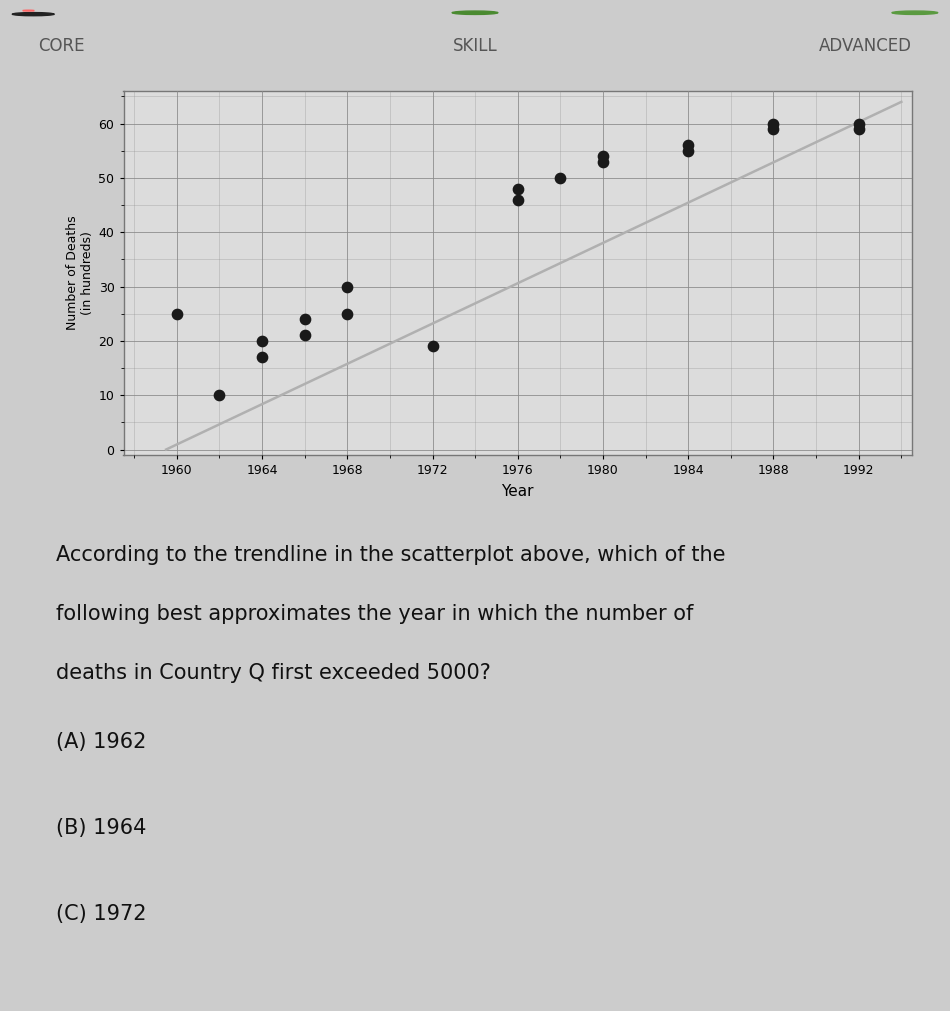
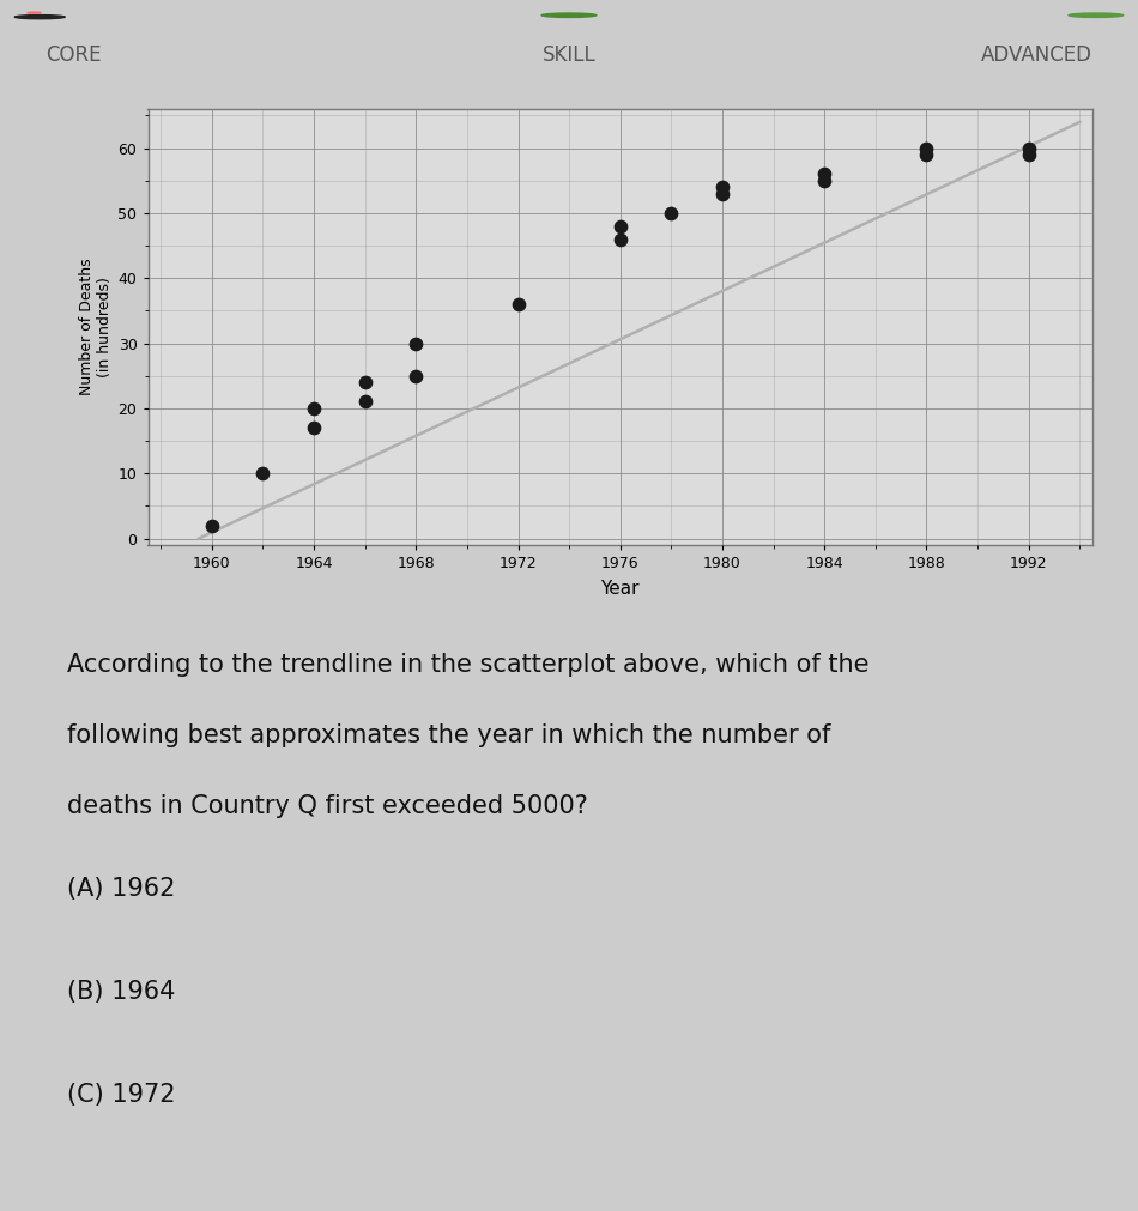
1960: 25 -> 2
1972: 19 -> 36
